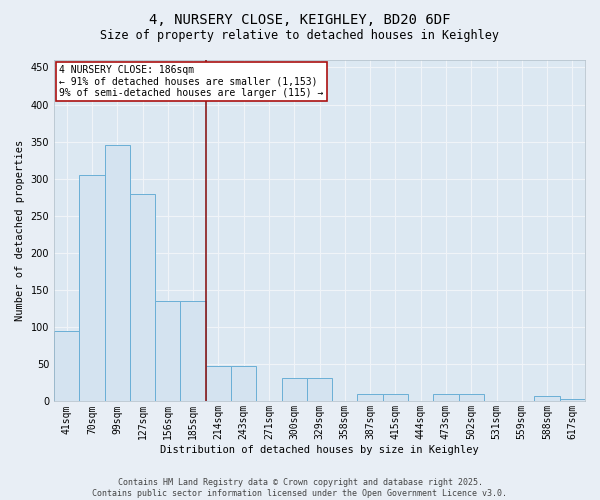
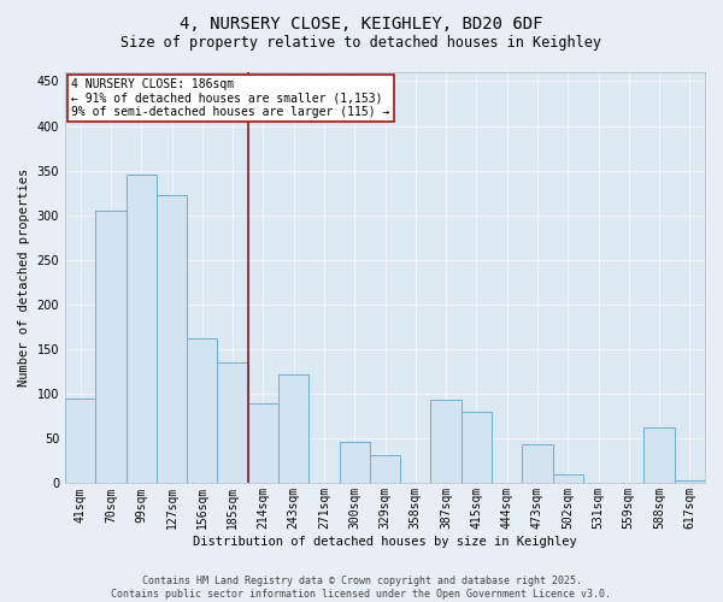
127sqm: 280 -> 322
156sqm: 135 -> 162
214sqm: 48 -> 90
243sqm: 48 -> 122
300sqm: 32 -> 46
387sqm: 10 -> 94
415sqm: 10 -> 80
473sqm: 10 -> 44
588sqm: 7 -> 62
